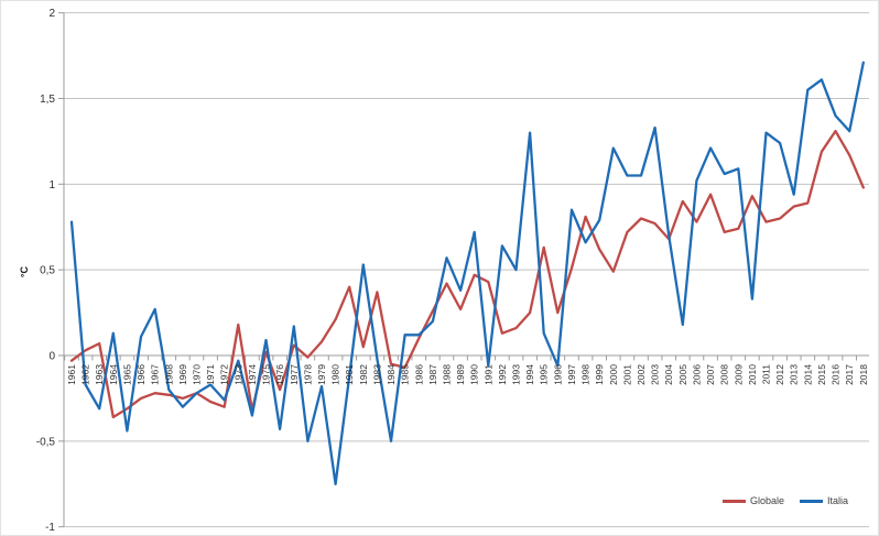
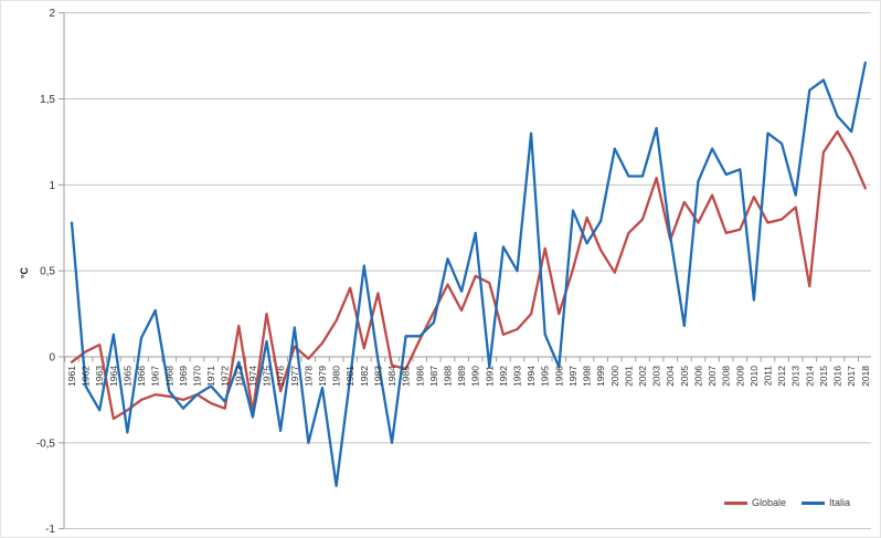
Globale/1975: 0.02 -> 0.25
Globale/2003: 0.77 -> 1.04
Globale/2014: 0.89 -> 0.41
